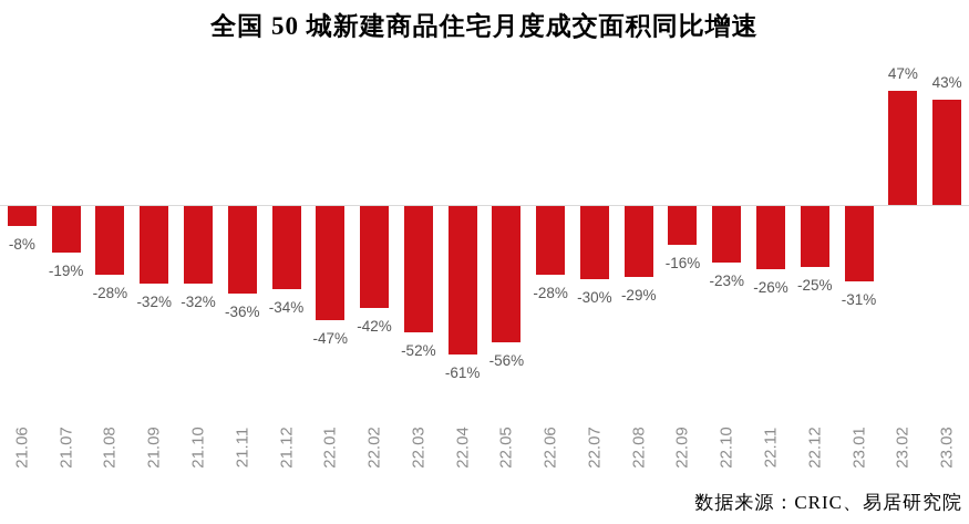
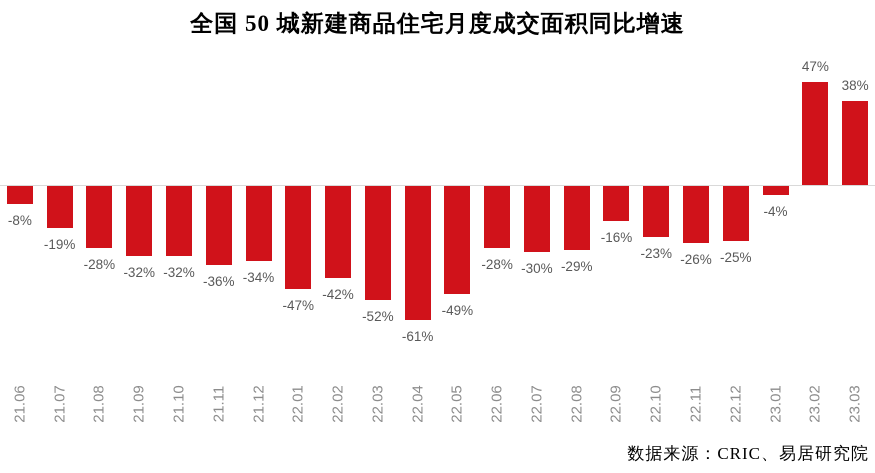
22.05: -56% -> -49%
23.01: -31% -> -4%
23.03: 43% -> 38%
